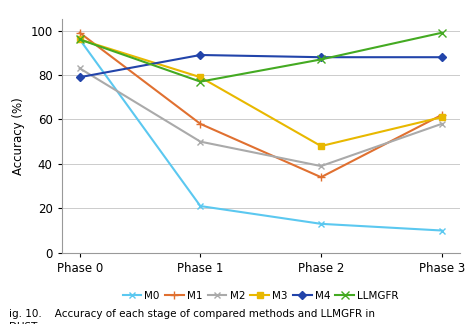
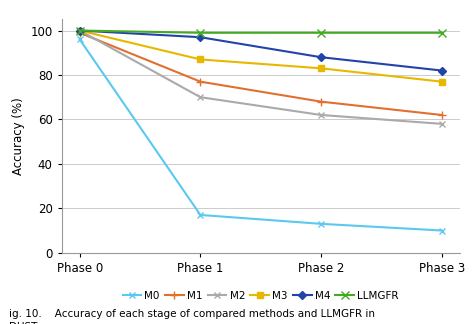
M2/Phase 0: 83 -> 100
M3/Phase 0: 96 -> 100
M4/Phase 0: 79 -> 100
LLMGFR/Phase 0: 96 -> 100
M0/Phase 1: 21 -> 17
M1/Phase 1: 58 -> 77
M2/Phase 1: 50 -> 70
M3/Phase 1: 79 -> 87
M4/Phase 1: 89 -> 97
LLMGFR/Phase 1: 77 -> 99
M1/Phase 2: 34 -> 68
M2/Phase 2: 39 -> 62
M3/Phase 2: 48 -> 83
LLMGFR/Phase 2: 87 -> 99
M3/Phase 3: 61 -> 77
M4/Phase 3: 88 -> 82
